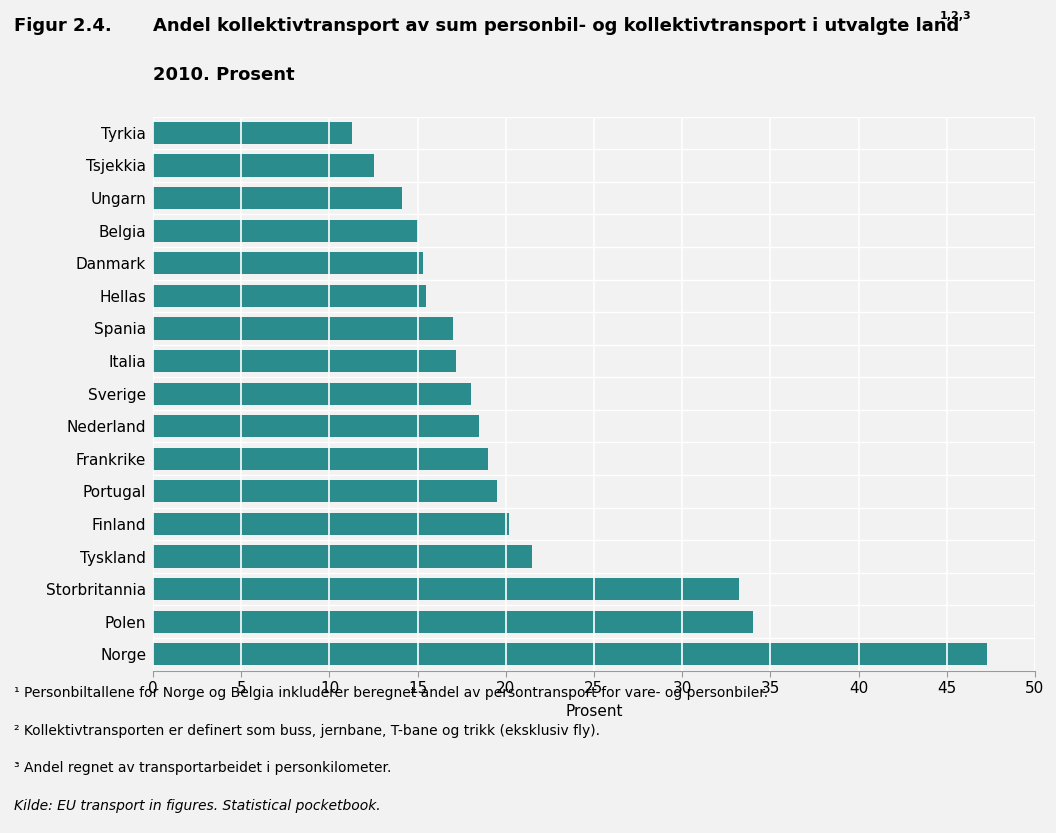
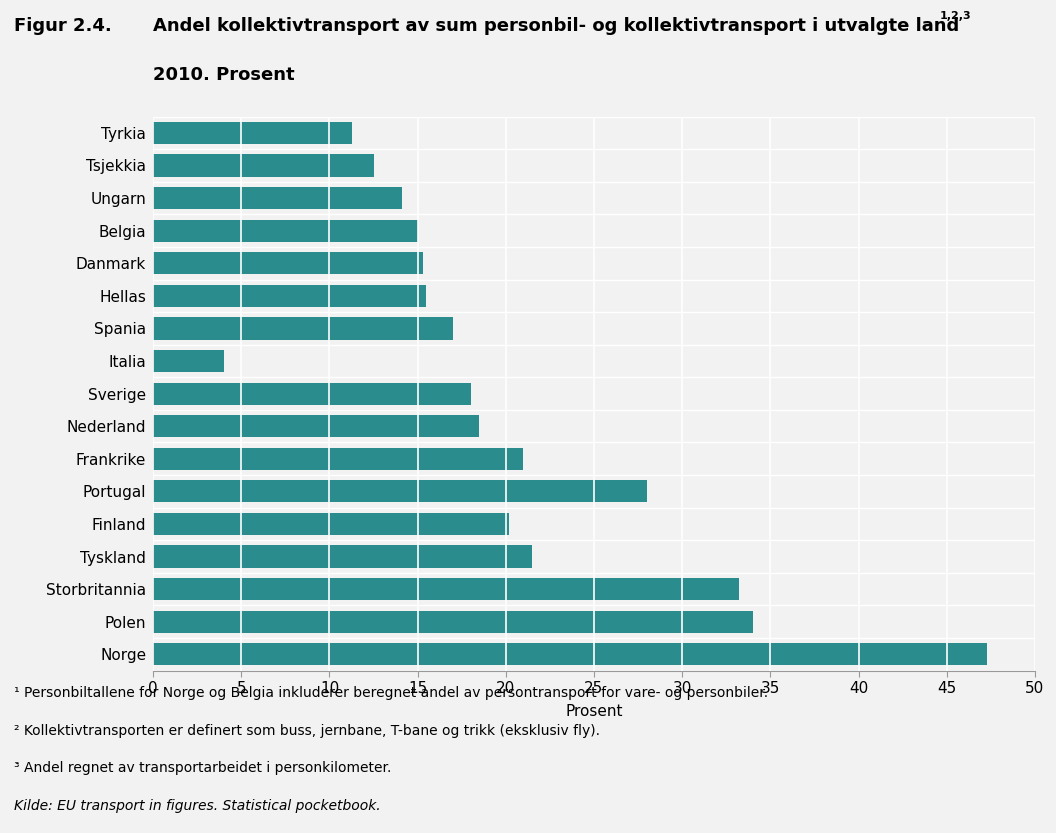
Italia: 17.2 -> 4.0
Frankrike: 19.0 -> 21.0
Portugal: 19.5 -> 28.0
